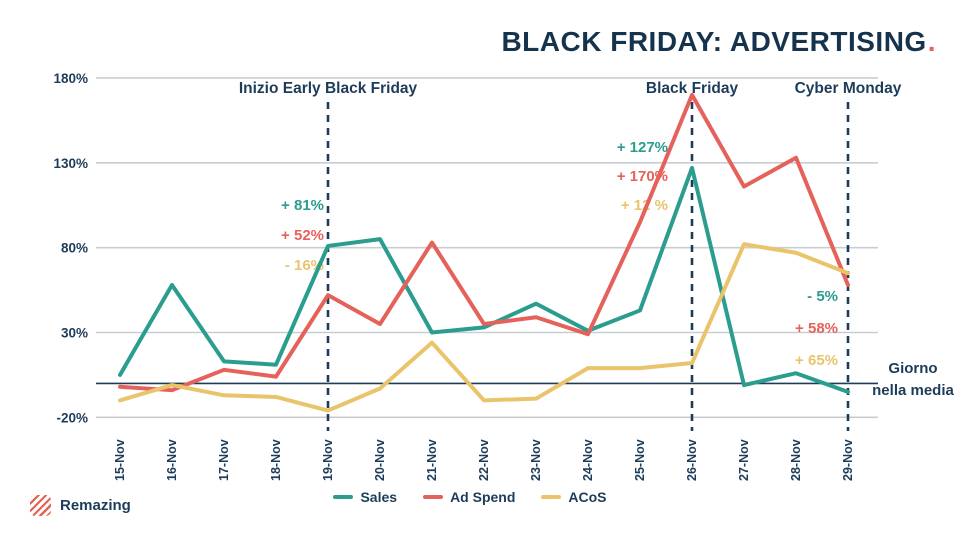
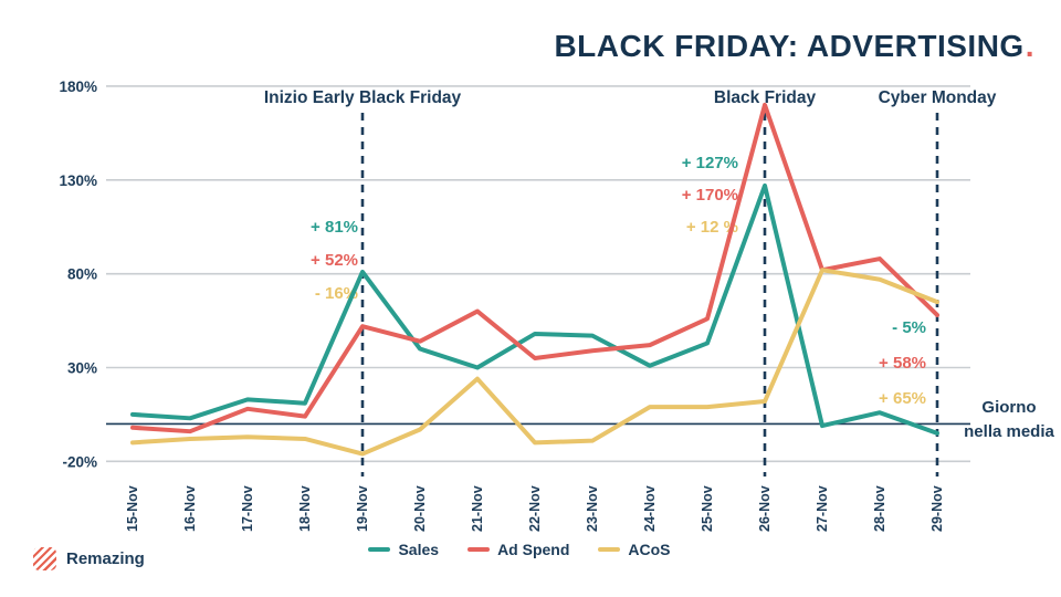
Sales/16-Nov: 58% -> 3%
ACoS/16-Nov: -1% -> -8%
Sales/20-Nov: 85% -> 40%
Ad Spend/20-Nov: 35% -> 44%
Ad Spend/21-Nov: 83% -> 60%
Sales/22-Nov: 33% -> 48%
Ad Spend/24-Nov: 29% -> 42%
Ad Spend/25-Nov: 95% -> 56%
Ad Spend/27-Nov: 116% -> 82%
Ad Spend/28-Nov: 133% -> 88%
